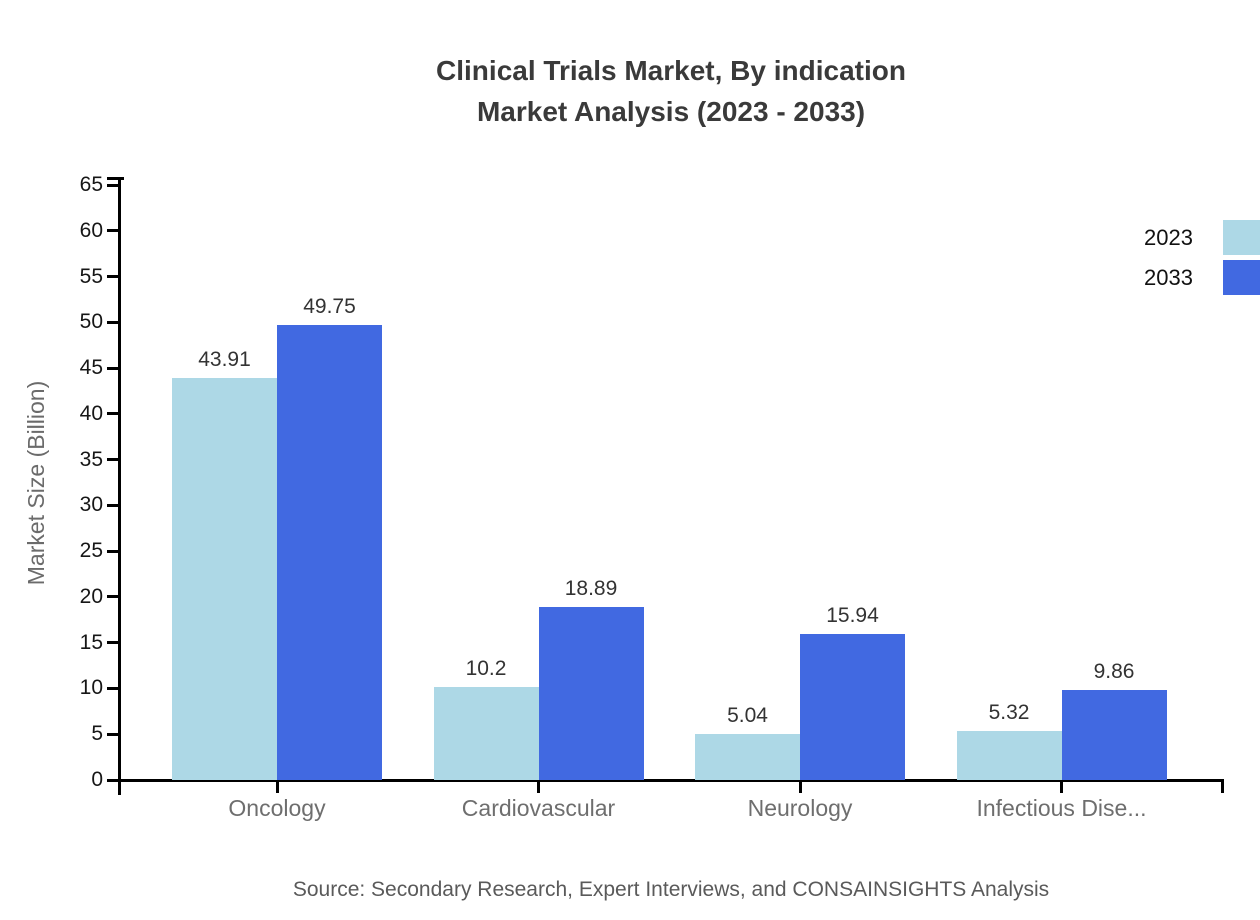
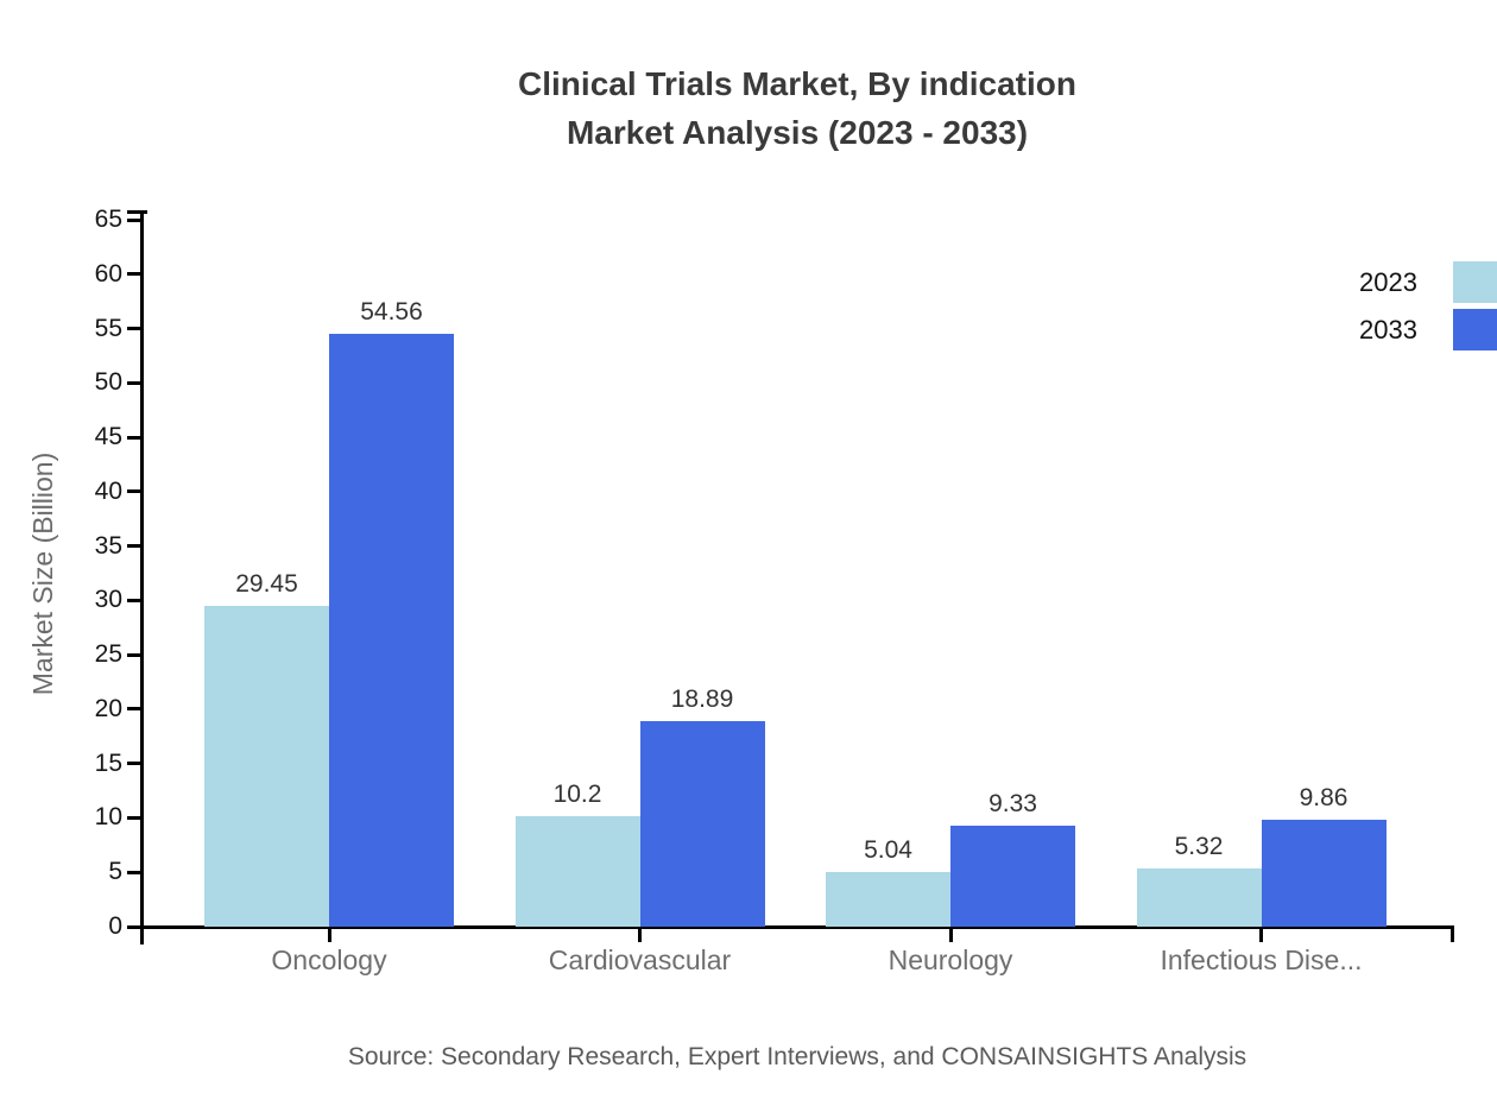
2023/Oncology: 43.91 -> 29.45
2033/Oncology: 49.75 -> 54.56
2033/Neurology: 15.94 -> 9.33
